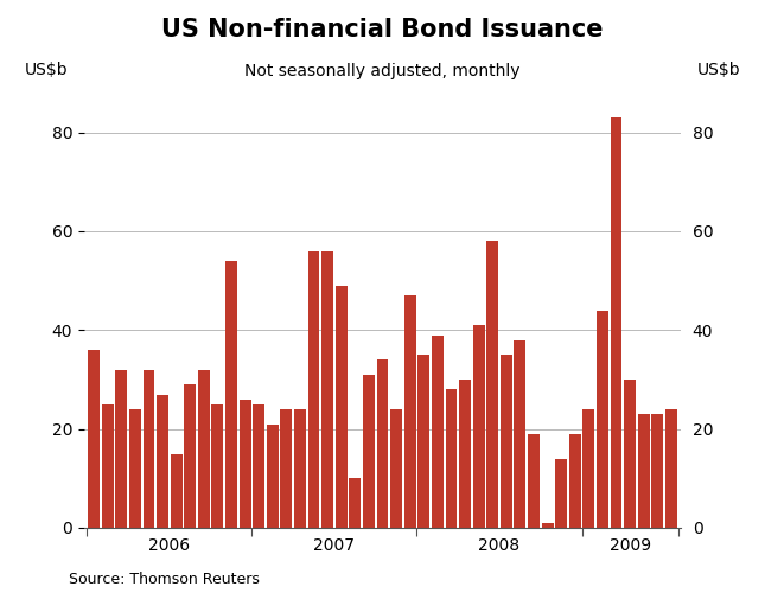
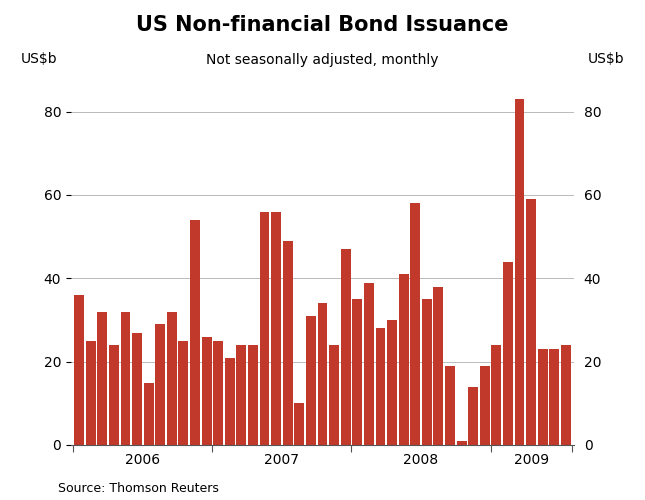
2009: 30 -> 59
